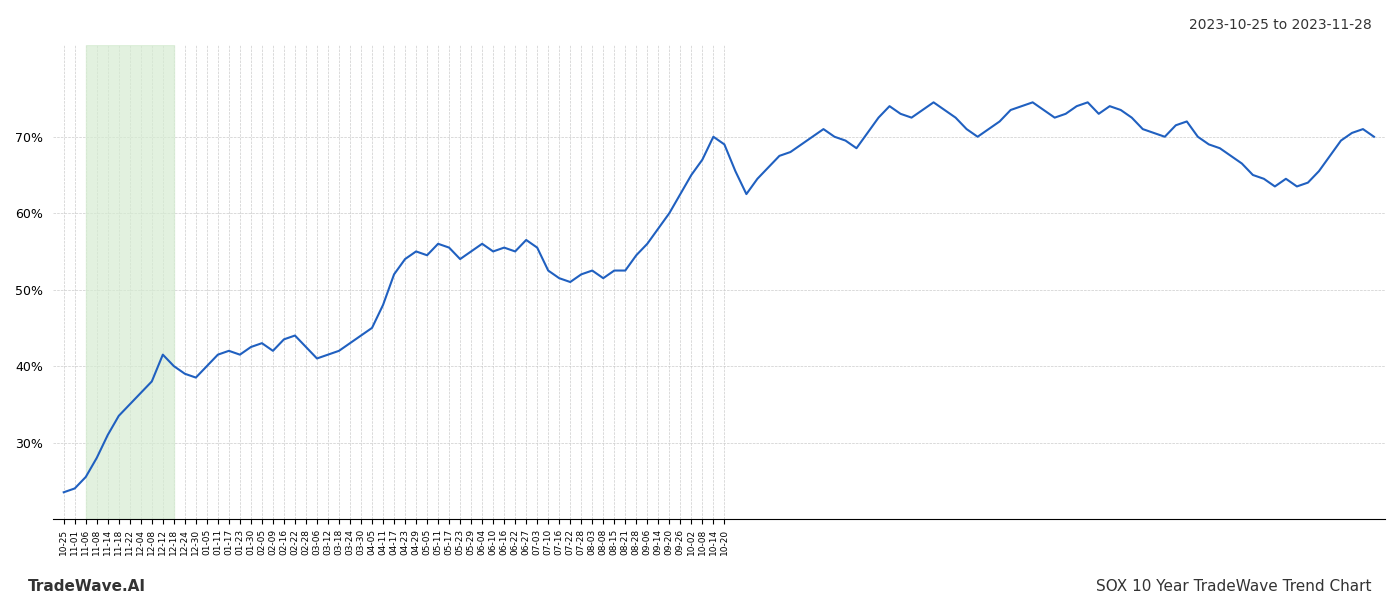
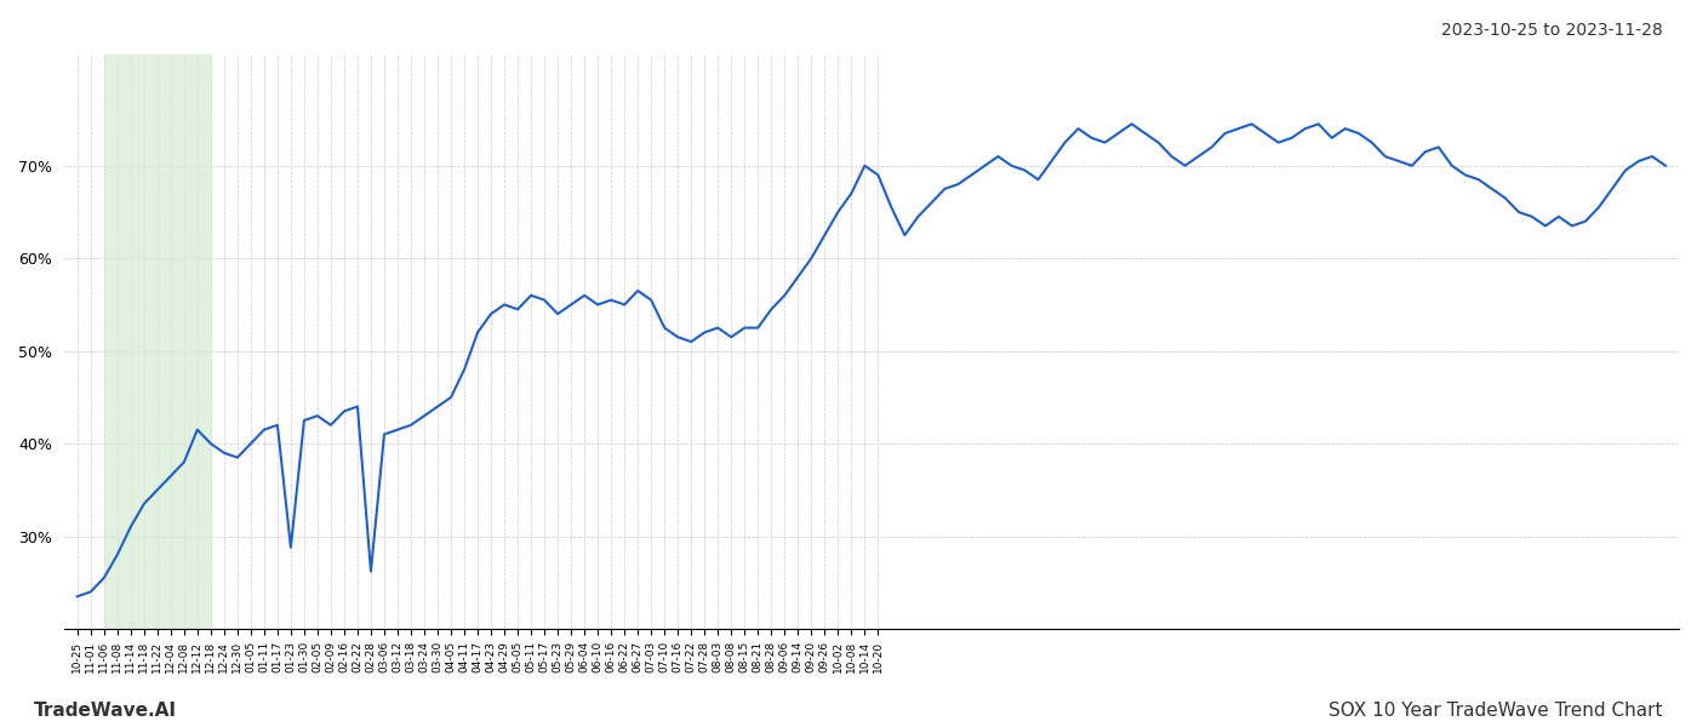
01-23: 41.5% -> 28.8%
02-28: 42.5% -> 26.2%
